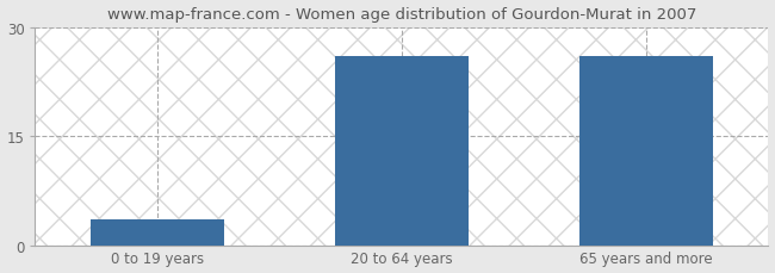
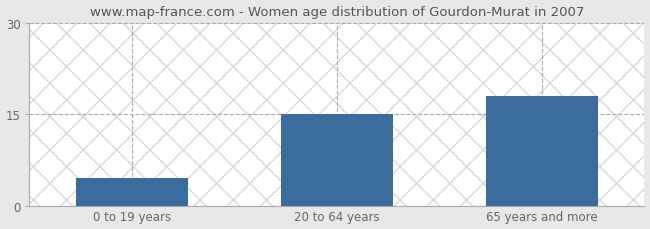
0 to 19 years: 3.5 -> 4.6
20 to 64 years: 26.0 -> 15.0
65 years and more: 26.0 -> 18.0
